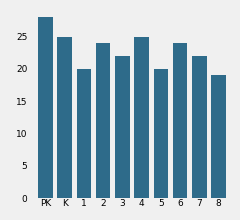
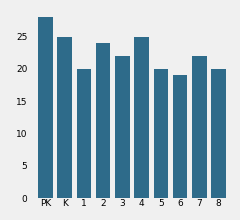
6: 24 -> 19
8: 19 -> 20
